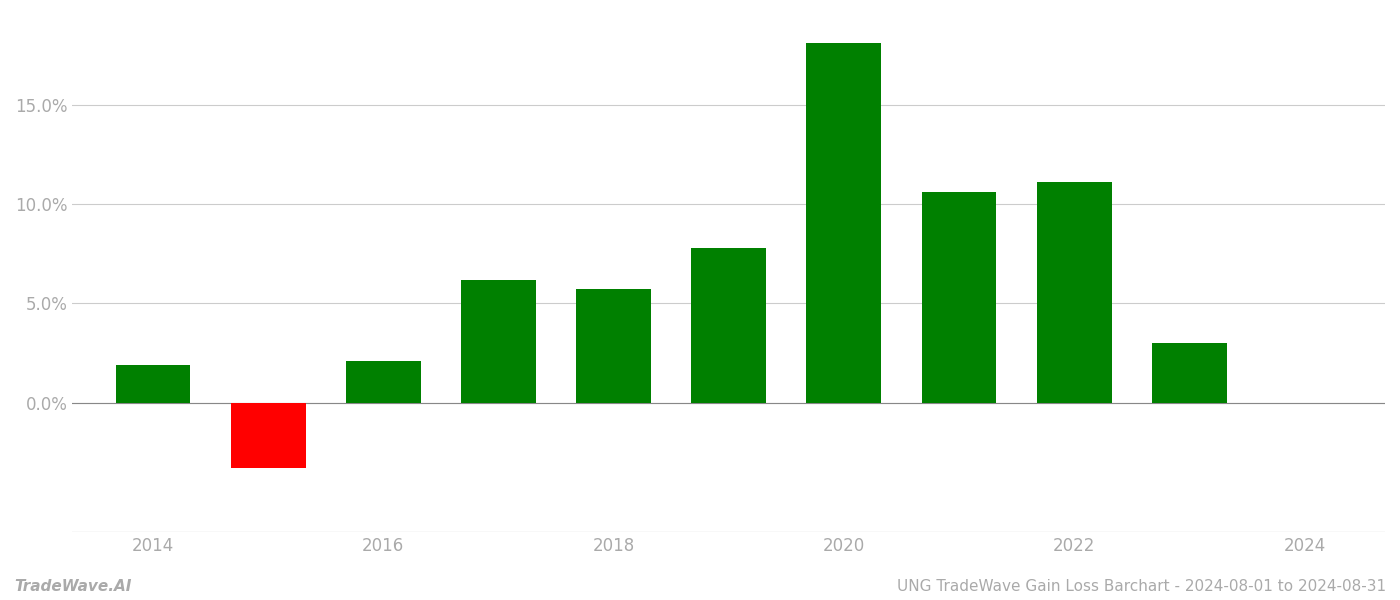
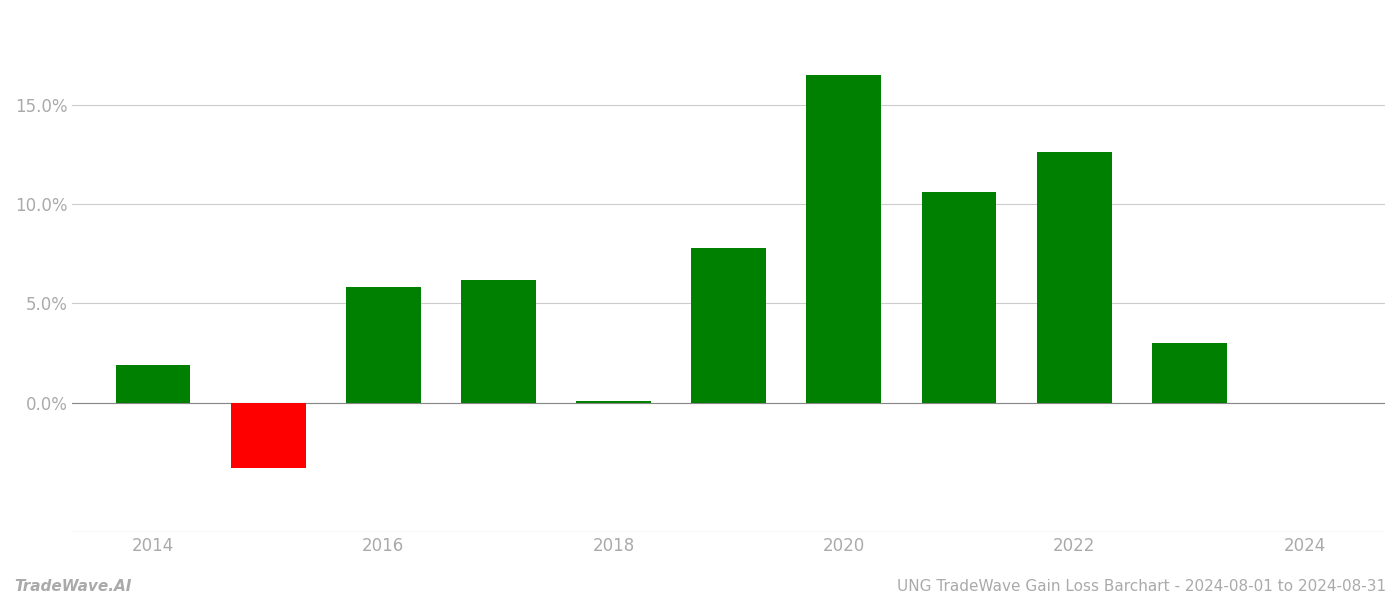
2016: 2.1% -> 5.8%
2018: 5.7% -> 0.1%
2020: 18.1% -> 16.5%
2022: 11.1% -> 12.6%
